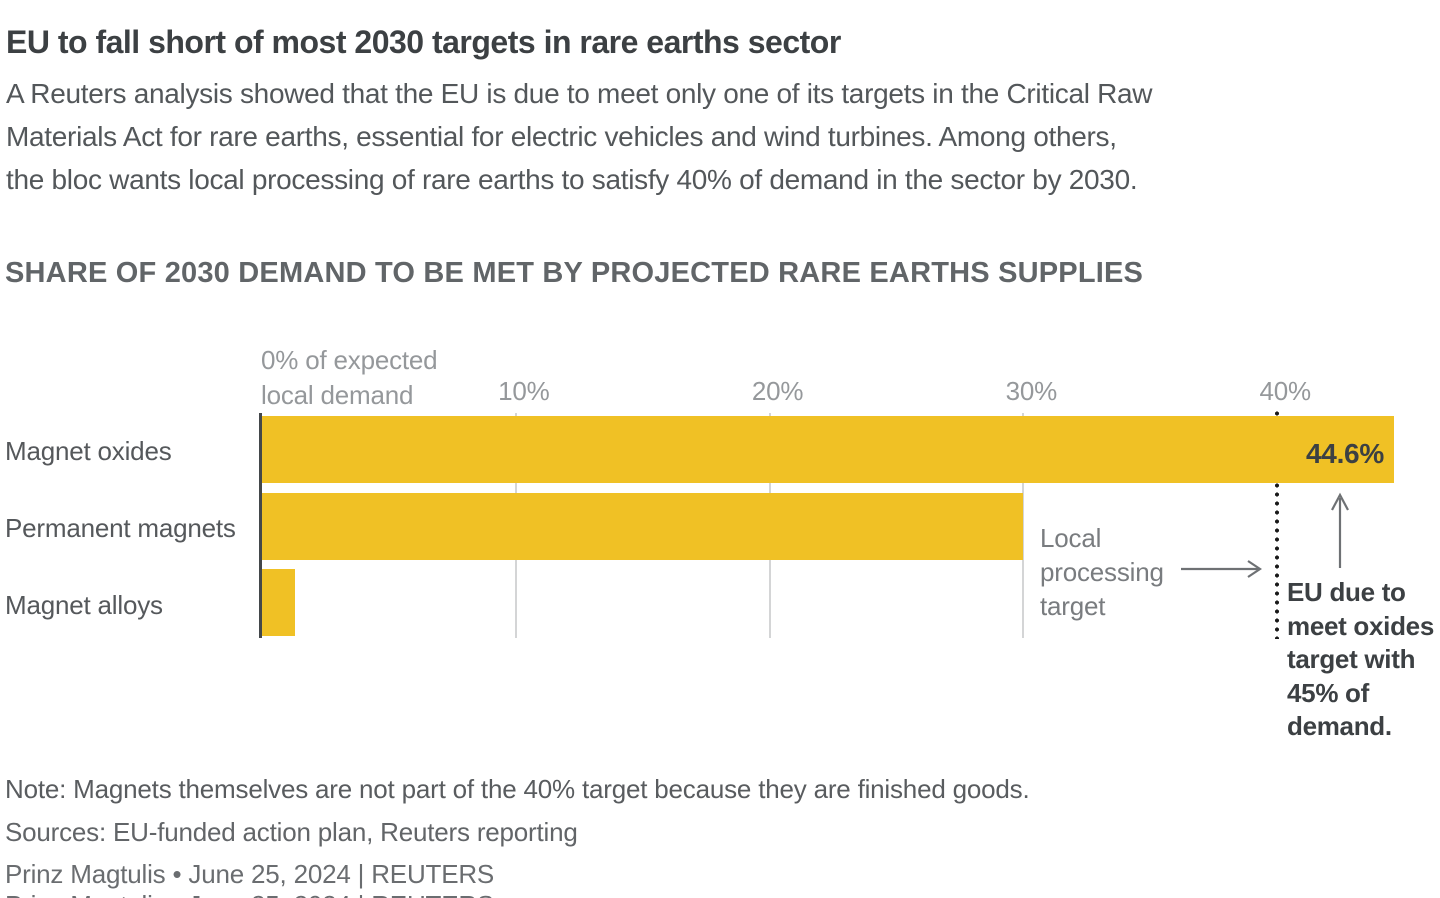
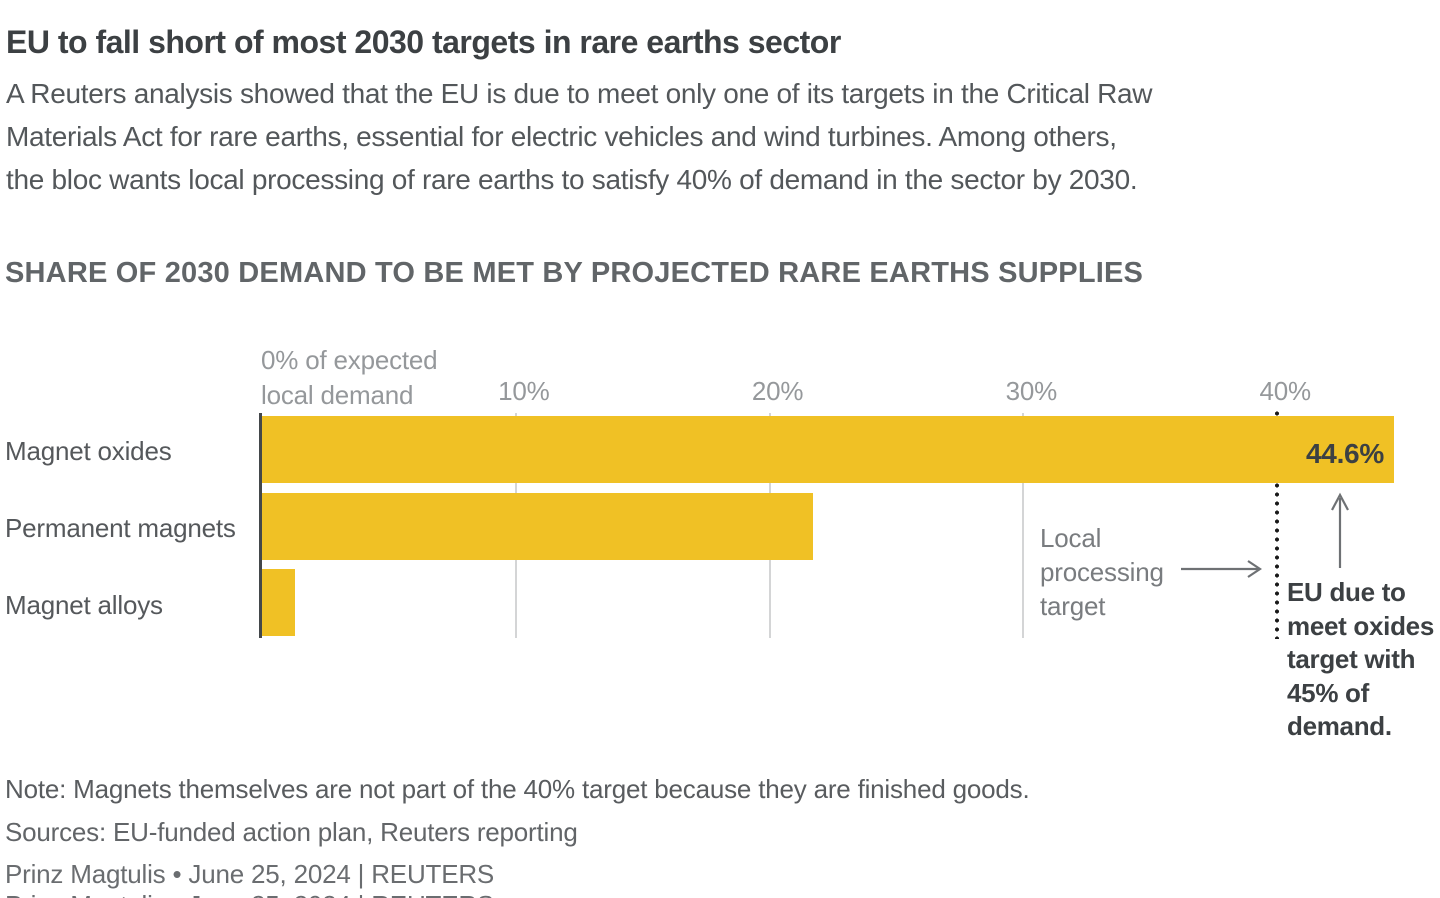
Permanent magnets: 30.0% -> 21.7%
